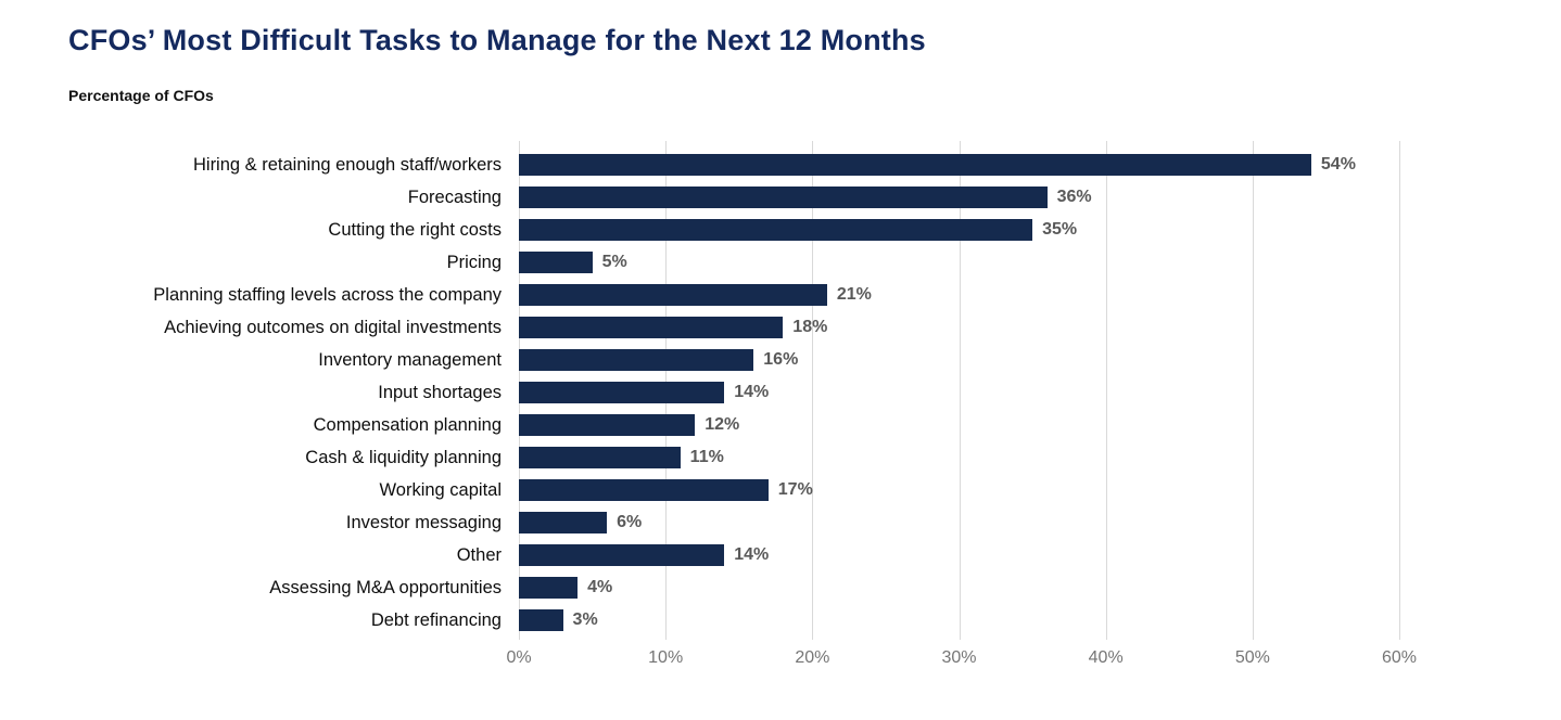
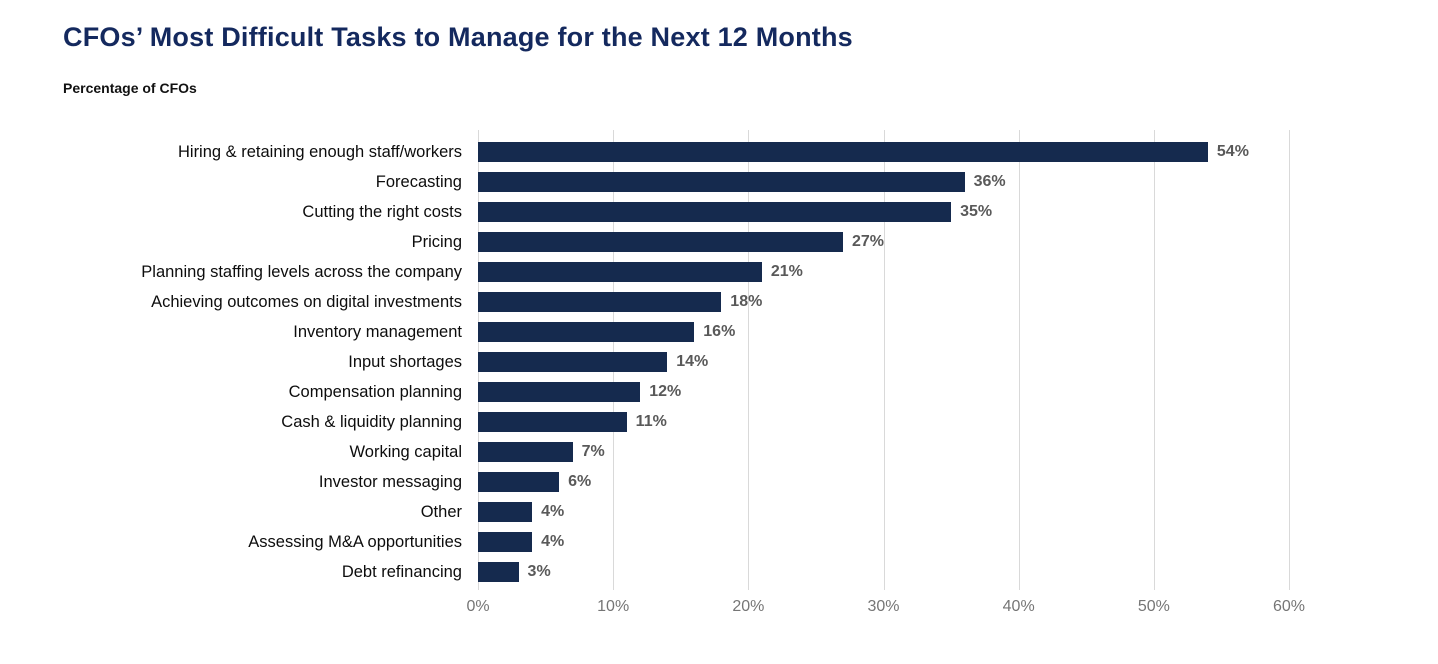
Pricing: 5% -> 27%
Working capital: 17% -> 7%
Other: 14% -> 4%
